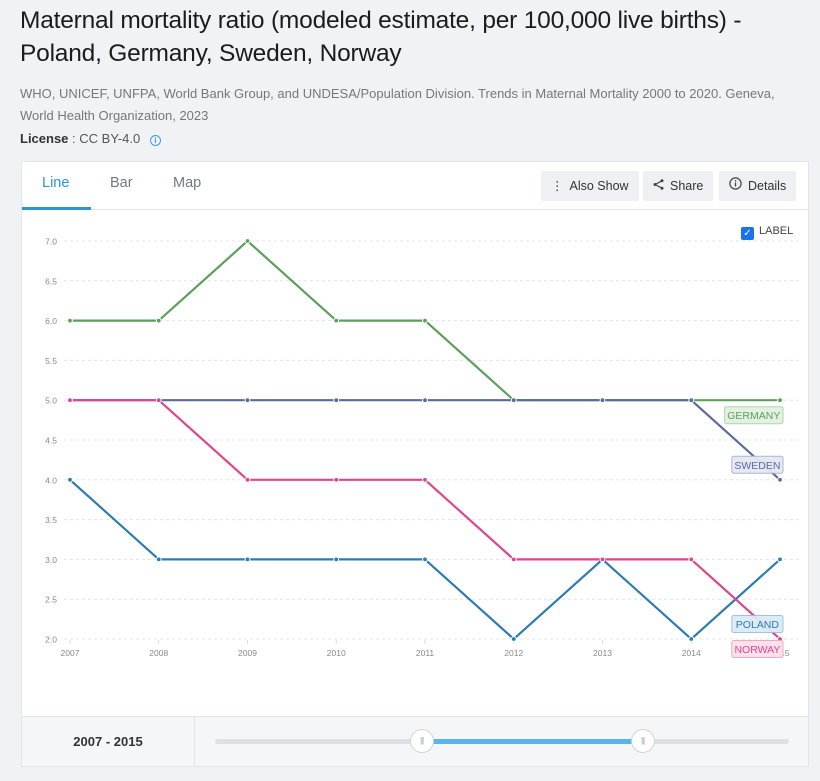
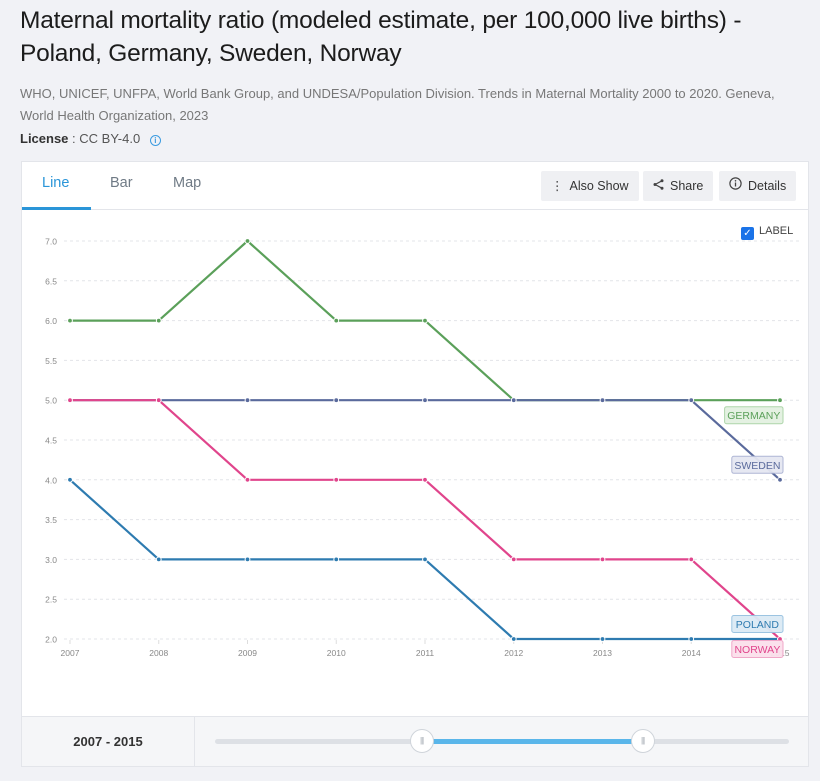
POLAND/2013: 3 -> 2
POLAND/2015: 3 -> 2
